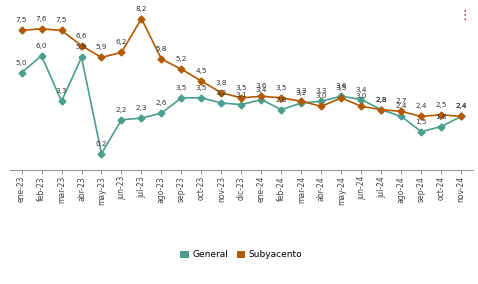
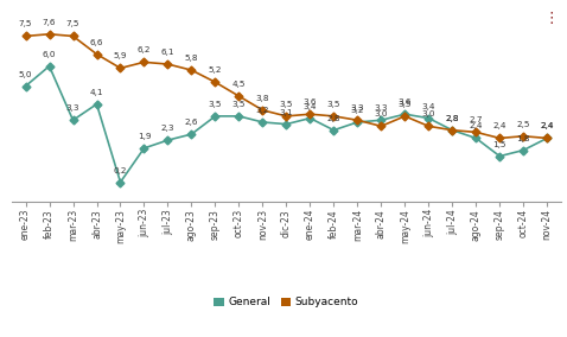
General/abr-23: 5,9 -> 4,1
General/jun-23: 2,2 -> 1,9
Subyacento/jul-23: 8,2 -> 6,1
